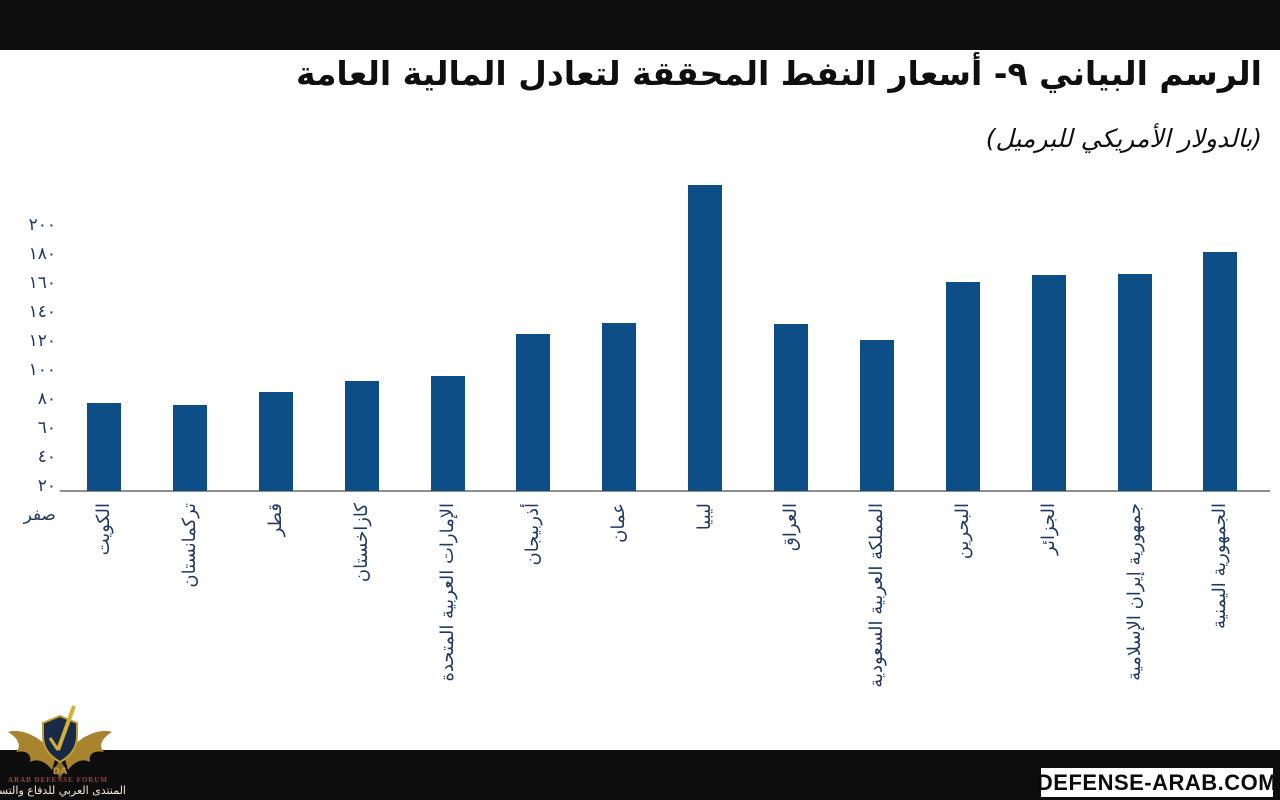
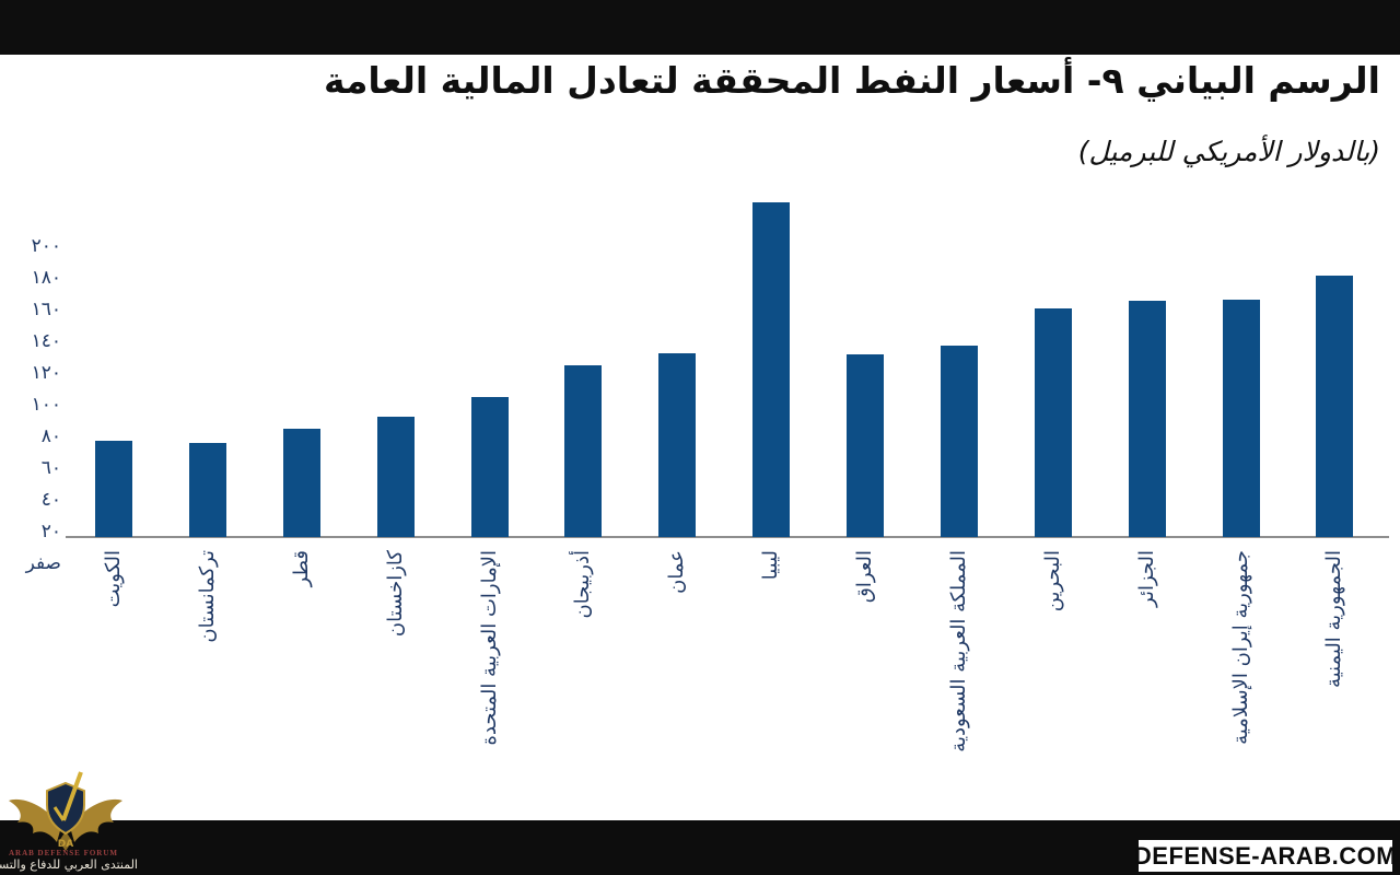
الإمارات العربية المتحدة: 79 -> 88
المملكة العربية السعودية: 104 -> 121
